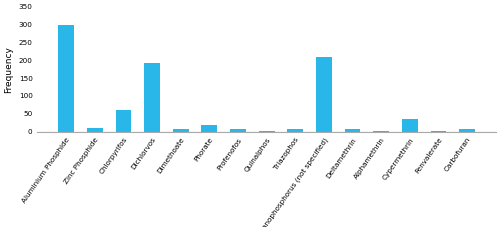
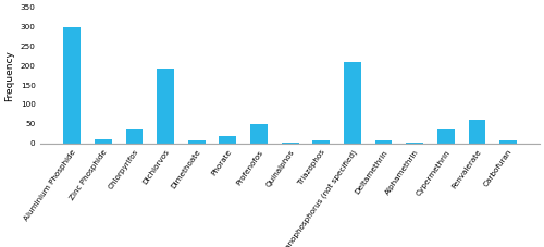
Chlorpyrifos: 60 -> 35
Profenofos: 8 -> 50
Fenvalerate: 2 -> 60
